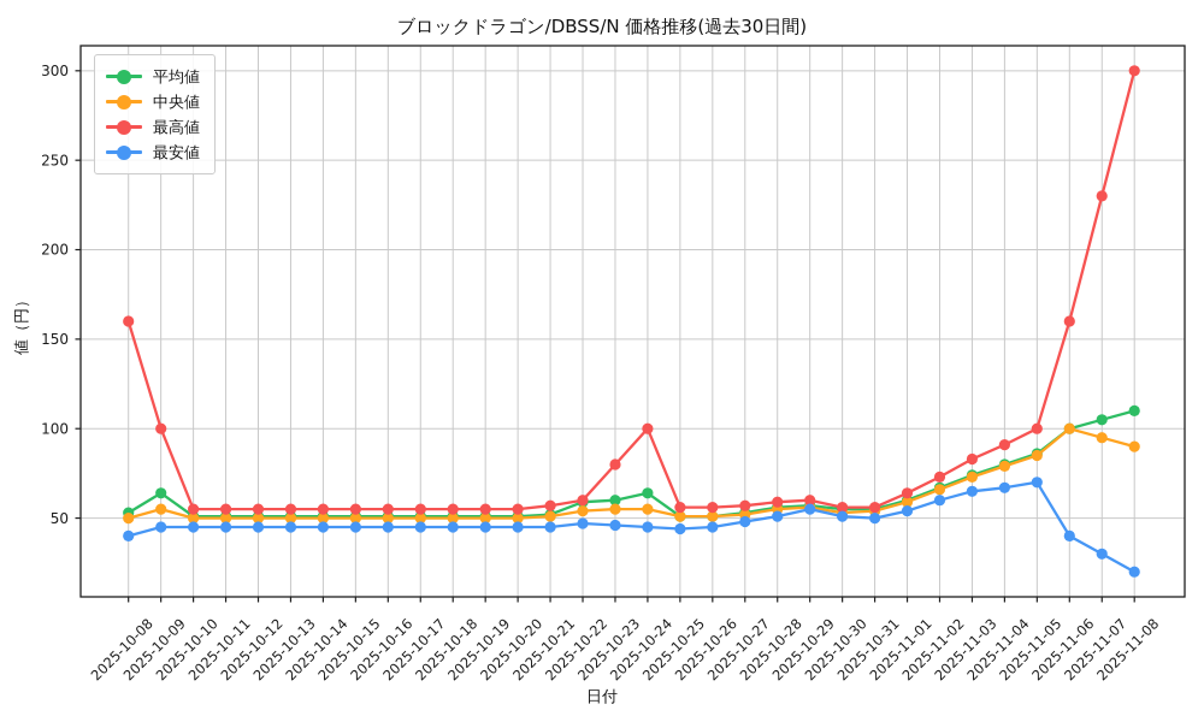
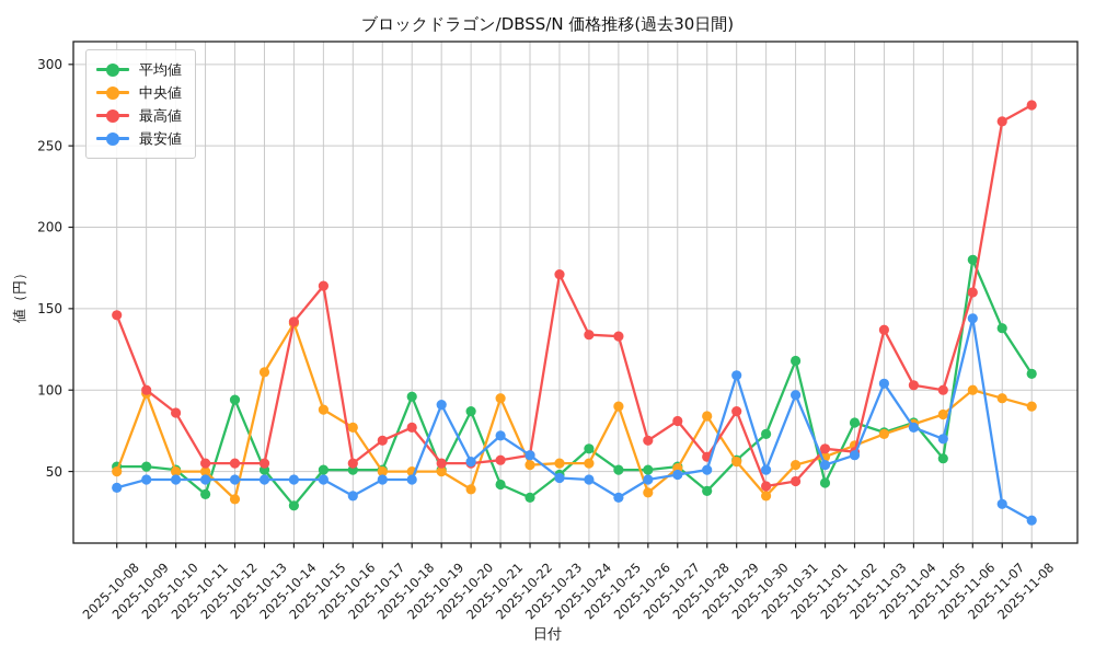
最高値/2025-10-08: 160 -> 146
平均値/2025-10-09: 64 -> 53
中央値/2025-10-09: 55 -> 98
最高値/2025-10-10: 55 -> 86
平均値/2025-10-11: 51 -> 36
平均値/2025-10-12: 51 -> 94
中央値/2025-10-12: 50 -> 33
中央値/2025-10-13: 50 -> 111
平均値/2025-10-14: 51 -> 29
中央値/2025-10-14: 50 -> 141
最高値/2025-10-14: 55 -> 142
中央値/2025-10-15: 50 -> 88
最高値/2025-10-15: 55 -> 164
中央値/2025-10-16: 50 -> 77
最安値/2025-10-16: 45 -> 35
最高値/2025-10-17: 55 -> 69
平均値/2025-10-18: 51 -> 96
最高値/2025-10-18: 55 -> 77
最安値/2025-10-19: 45 -> 91
平均値/2025-10-20: 51 -> 87
中央値/2025-10-20: 50 -> 39
最安値/2025-10-20: 45 -> 56
平均値/2025-10-21: 52 -> 42
中央値/2025-10-21: 51 -> 95
最安値/2025-10-21: 45 -> 72
平均値/2025-10-22: 59 -> 34
最安値/2025-10-22: 47 -> 60
平均値/2025-10-23: 60 -> 48
最高値/2025-10-23: 80 -> 171
最高値/2025-10-24: 100 -> 134
中央値/2025-10-25: 51 -> 90
最高値/2025-10-25: 56 -> 133
最安値/2025-10-25: 44 -> 34
中央値/2025-10-26: 51 -> 37
最高値/2025-10-26: 56 -> 69
最高値/2025-10-27: 57 -> 81
平均値/2025-10-28: 56 -> 38
中央値/2025-10-28: 55 -> 84
最高値/2025-10-29: 60 -> 87
最安値/2025-10-29: 55 -> 109
平均値/2025-10-30: 55 -> 73
中央値/2025-10-30: 53 -> 35
最高値/2025-10-30: 56 -> 41
平均値/2025-10-31: 55 -> 118
最高値/2025-10-31: 56 -> 44
最安値/2025-10-31: 50 -> 97
平均値/2025-11-01: 60 -> 43
平均値/2025-11-02: 67 -> 80
最高値/2025-11-02: 73 -> 62
最高値/2025-11-03: 83 -> 137
最安値/2025-11-03: 65 -> 104
最高値/2025-11-04: 91 -> 103
最安値/2025-11-04: 67 -> 77
平均値/2025-11-05: 86 -> 58
平均値/2025-11-06: 100 -> 180
最安値/2025-11-06: 40 -> 144
平均値/2025-11-07: 105 -> 138
最高値/2025-11-07: 230 -> 265
最高値/2025-11-08: 300 -> 275
